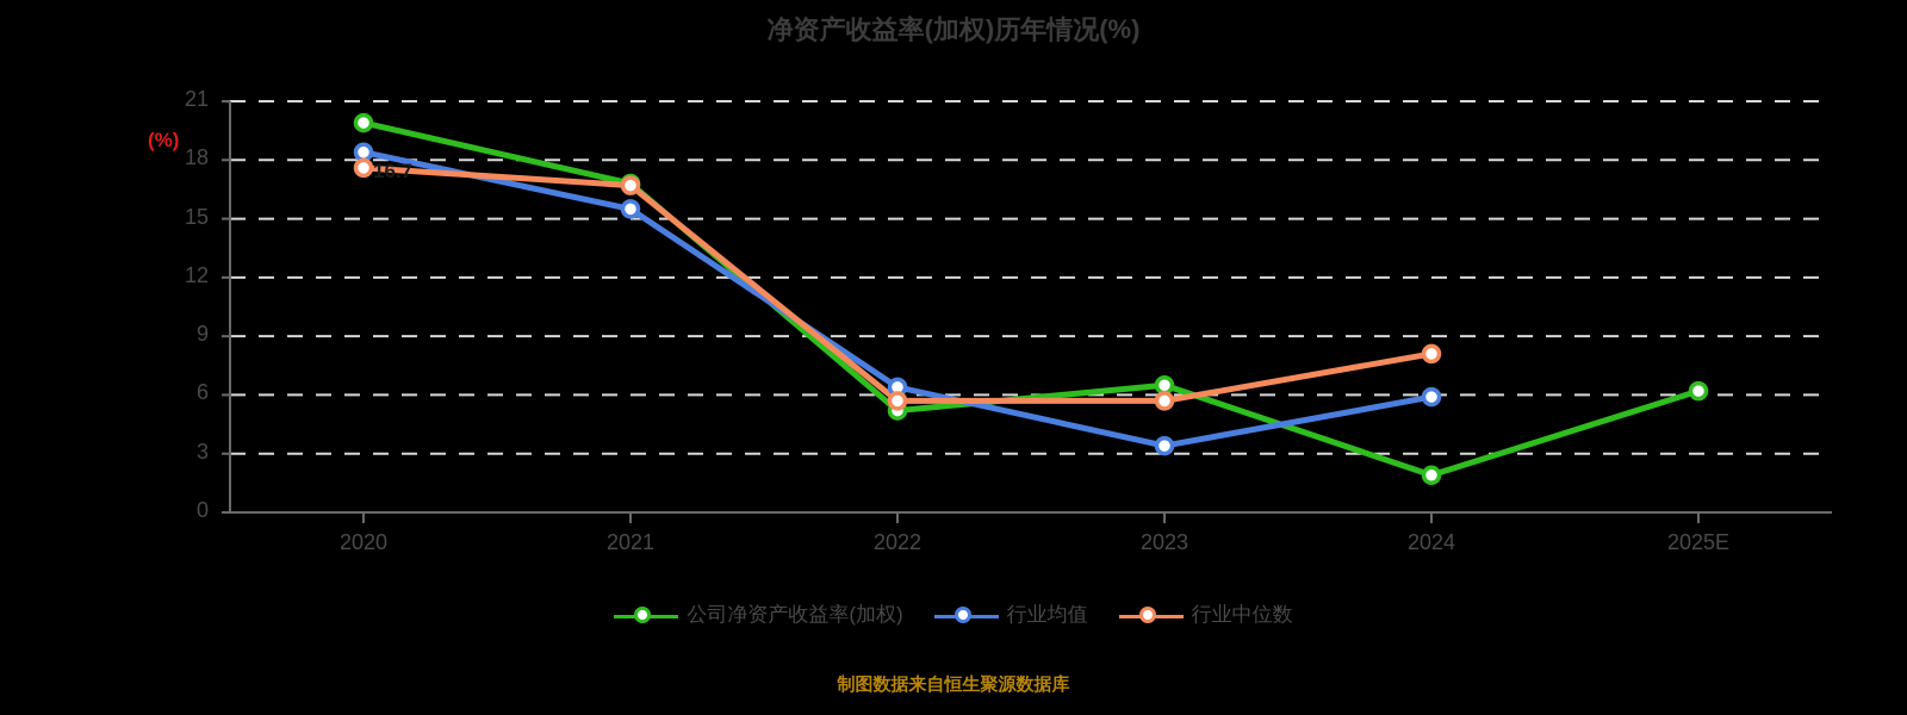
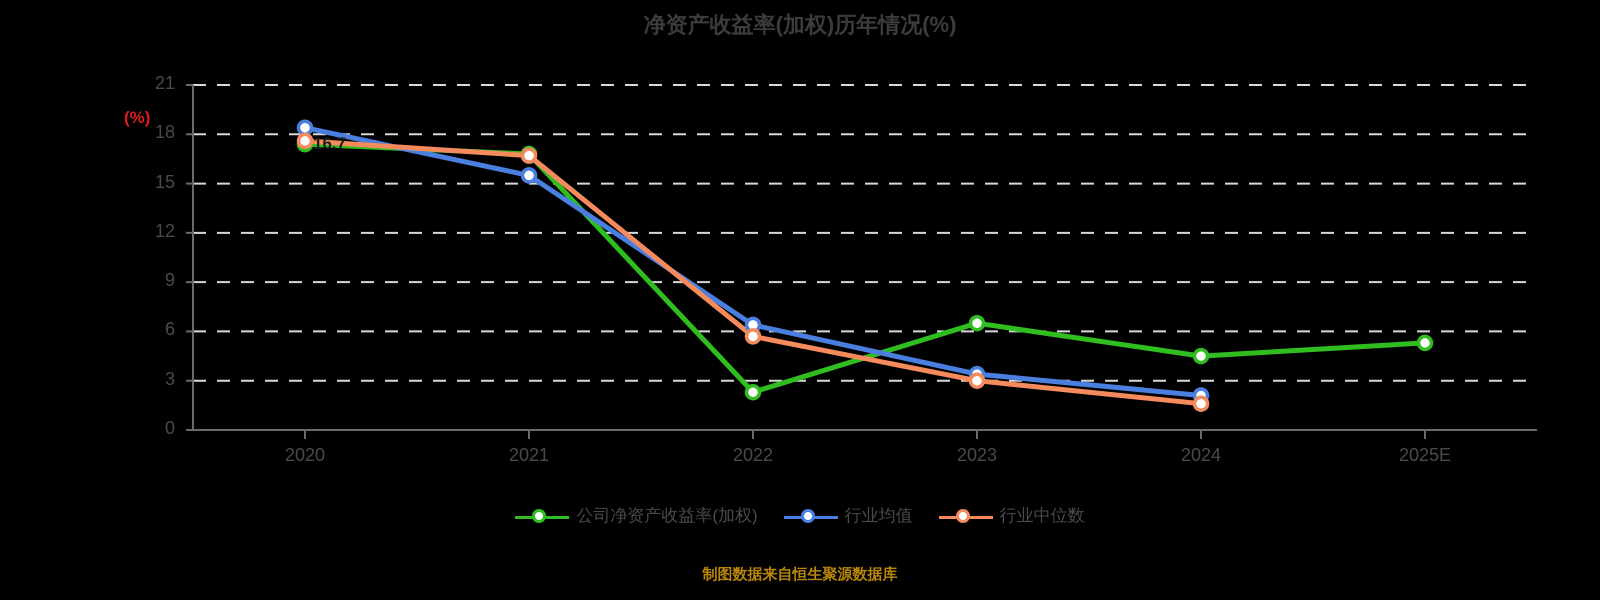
公司净资产收益率(加权)/2020: 19.9 -> 17.4
公司净资产收益率(加权)/2022: 5.2 -> 2.3
行业中位数/2023: 5.7 -> 3.0
公司净资产收益率(加权)/2024: 1.9 -> 4.5
行业均值/2024: 5.9 -> 2.1
行业中位数/2024: 8.1 -> 1.6
公司净资产收益率(加权)/2025E: 6.2 -> 5.3
